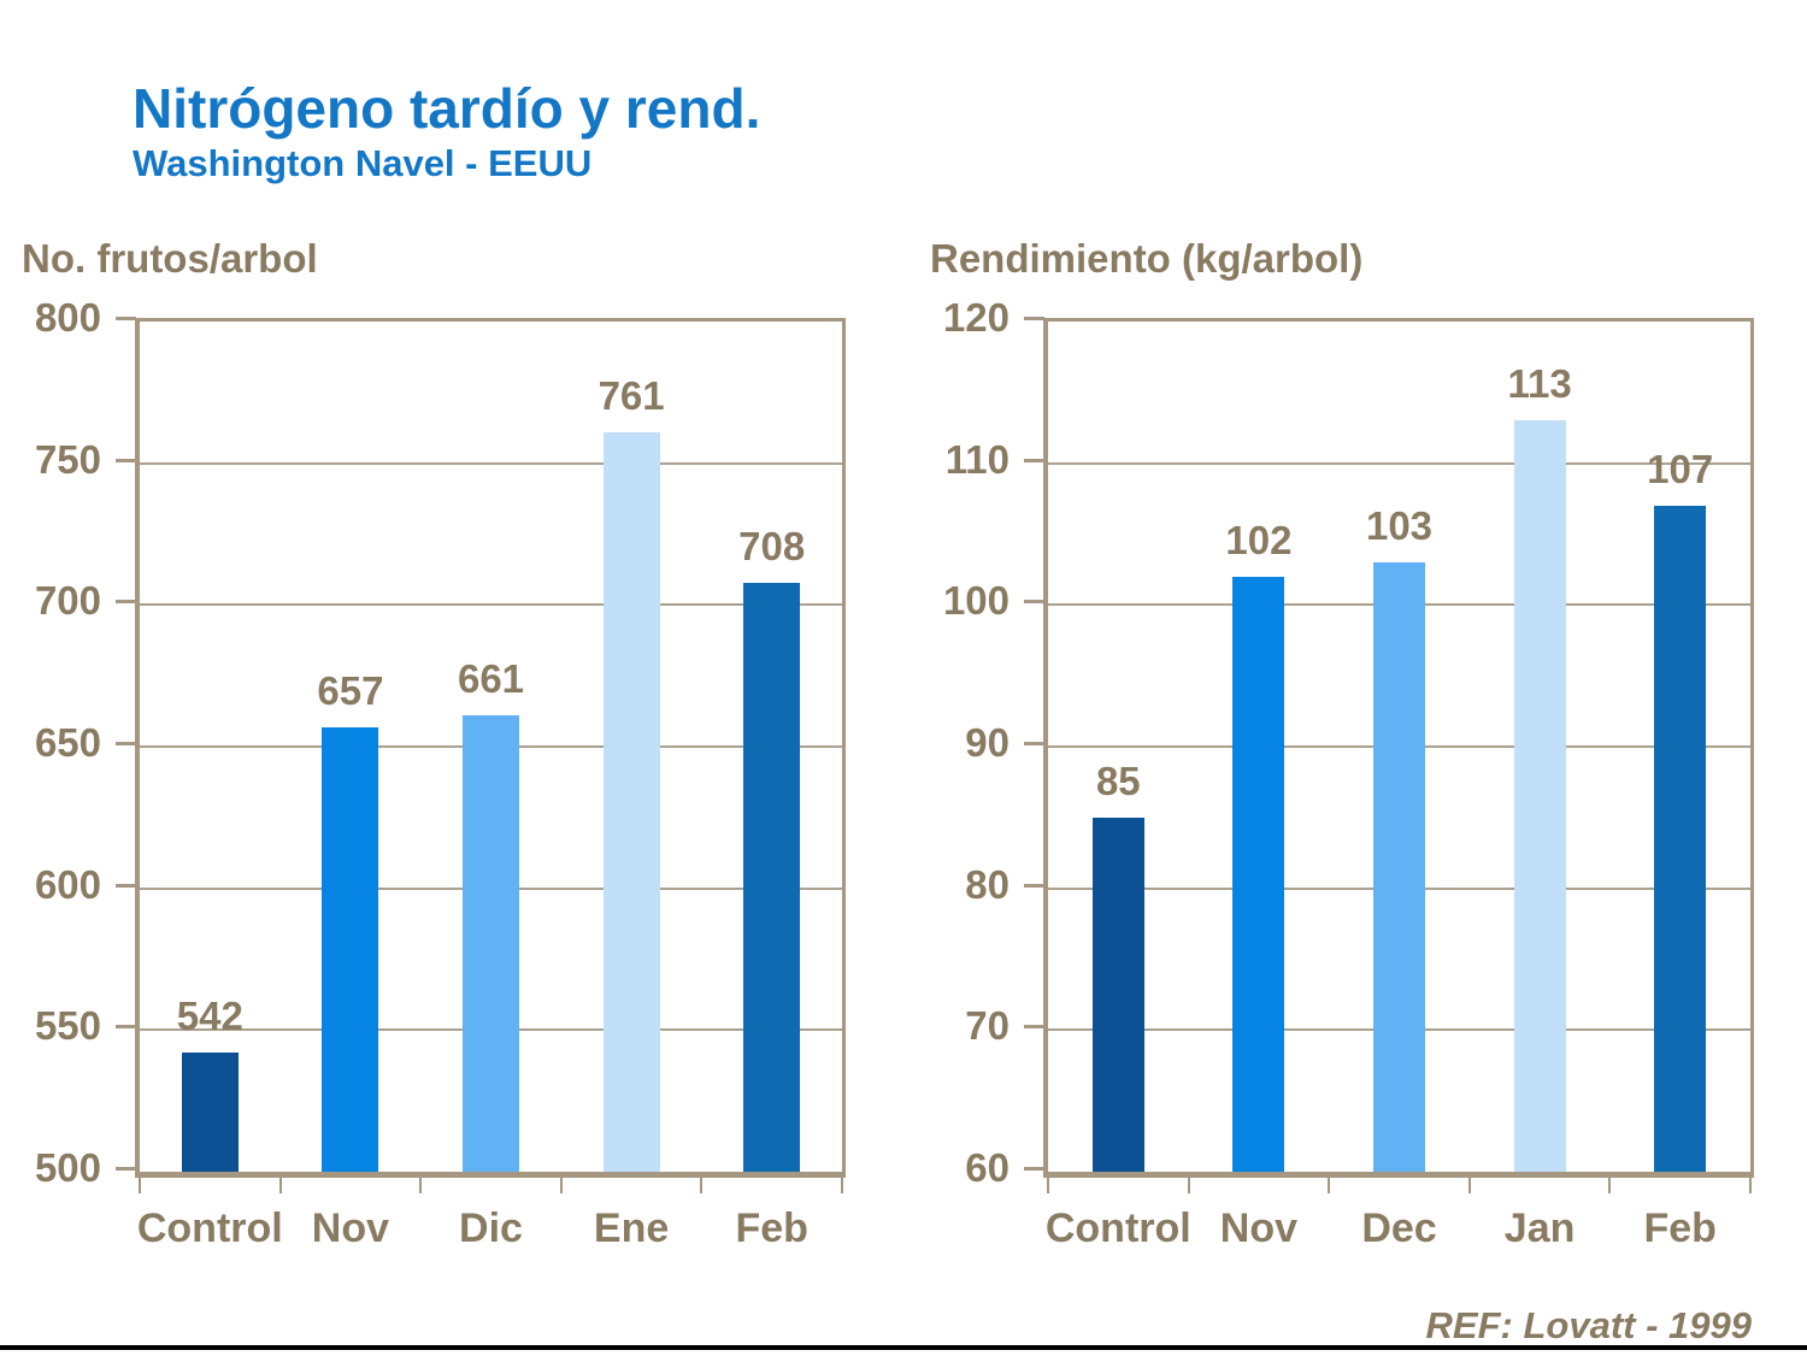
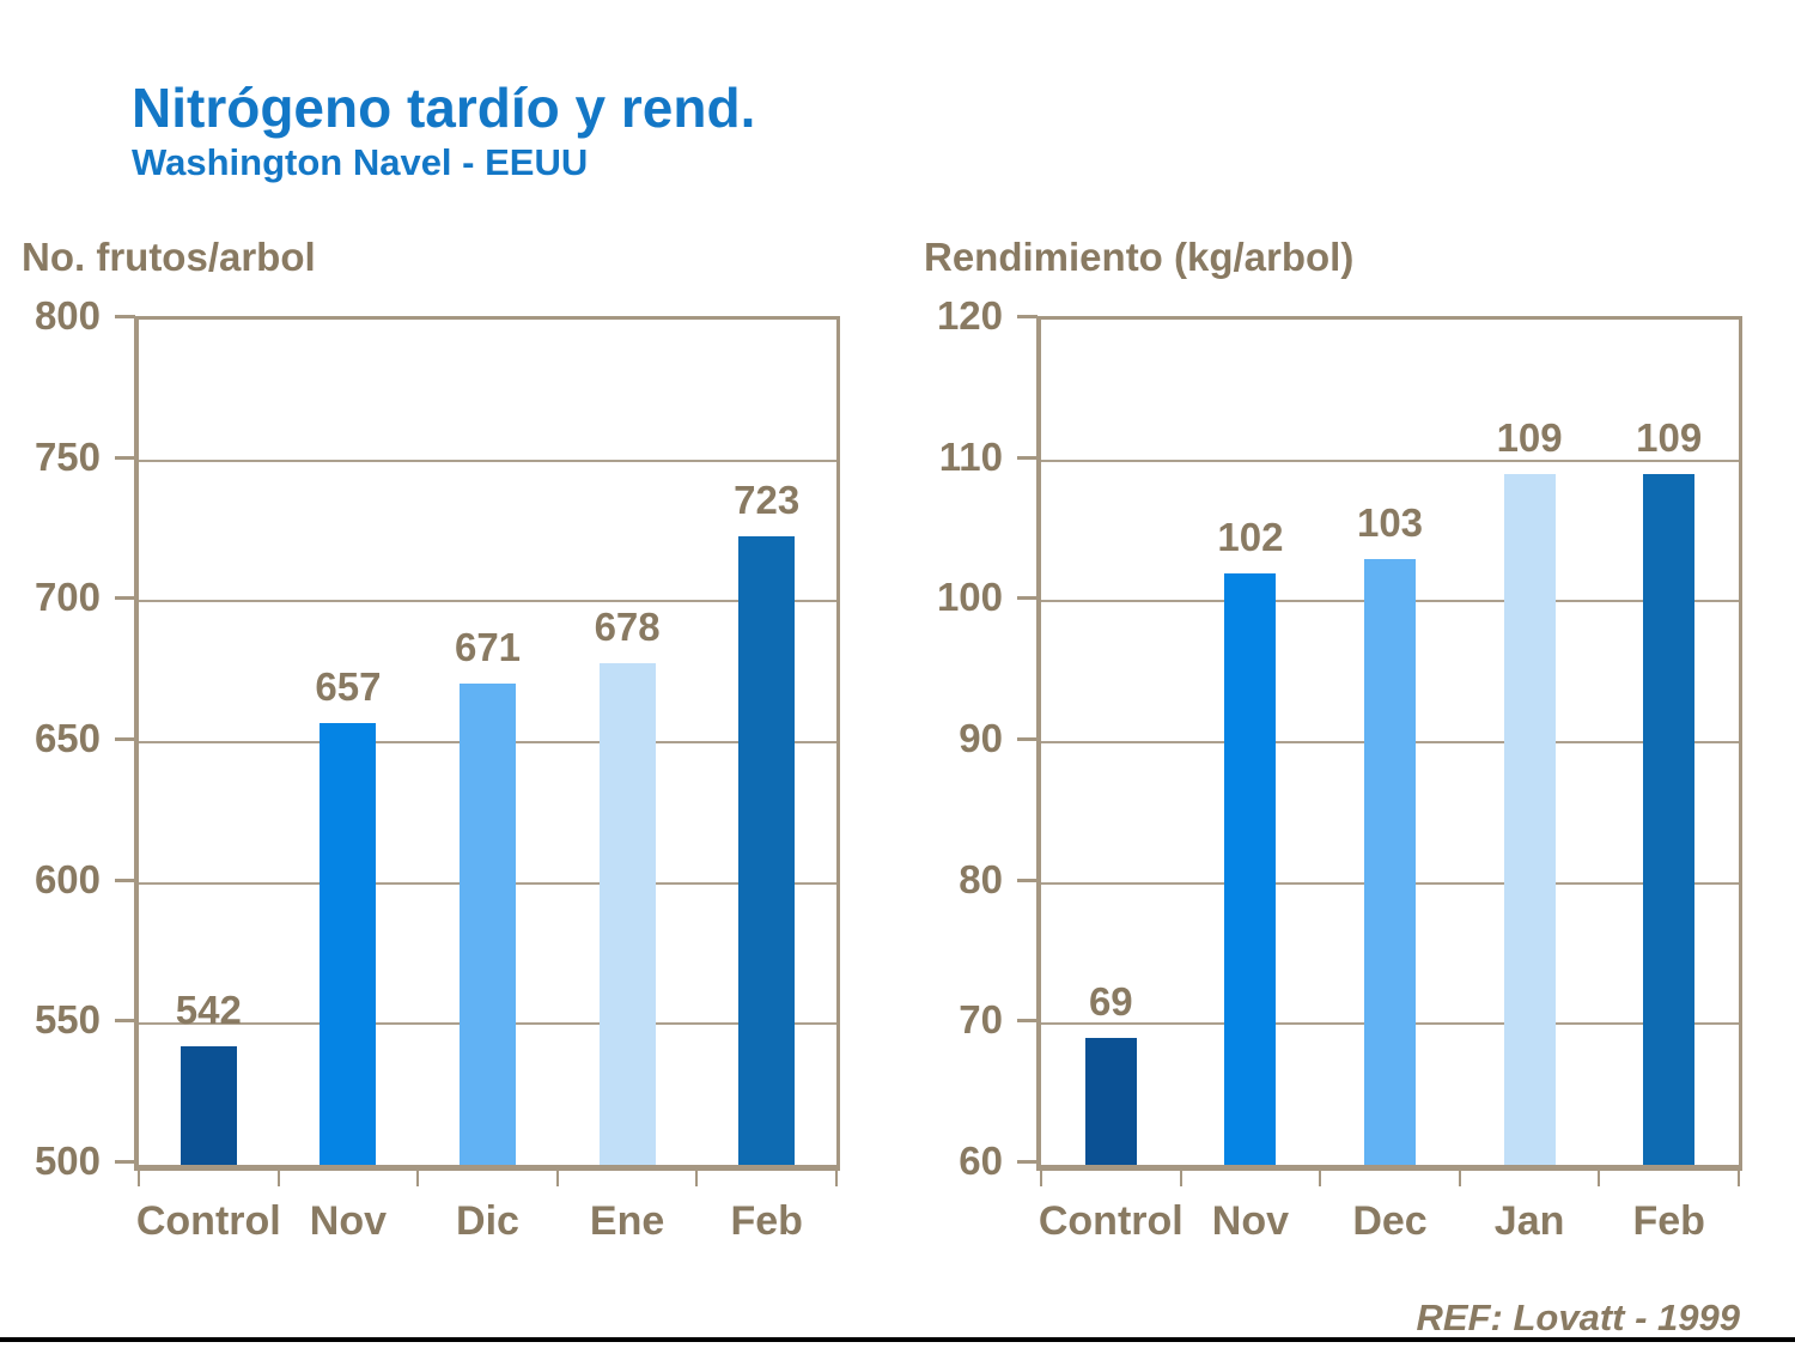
No. frutos/arbol/Dic: 661 -> 671
No. frutos/arbol/Ene: 761 -> 678
No. frutos/arbol/Feb: 708 -> 723
Rendimiento (kg/arbol)/Control: 85 -> 69
Rendimiento (kg/arbol)/Jan: 113 -> 109
Rendimiento (kg/arbol)/Feb: 107 -> 109
